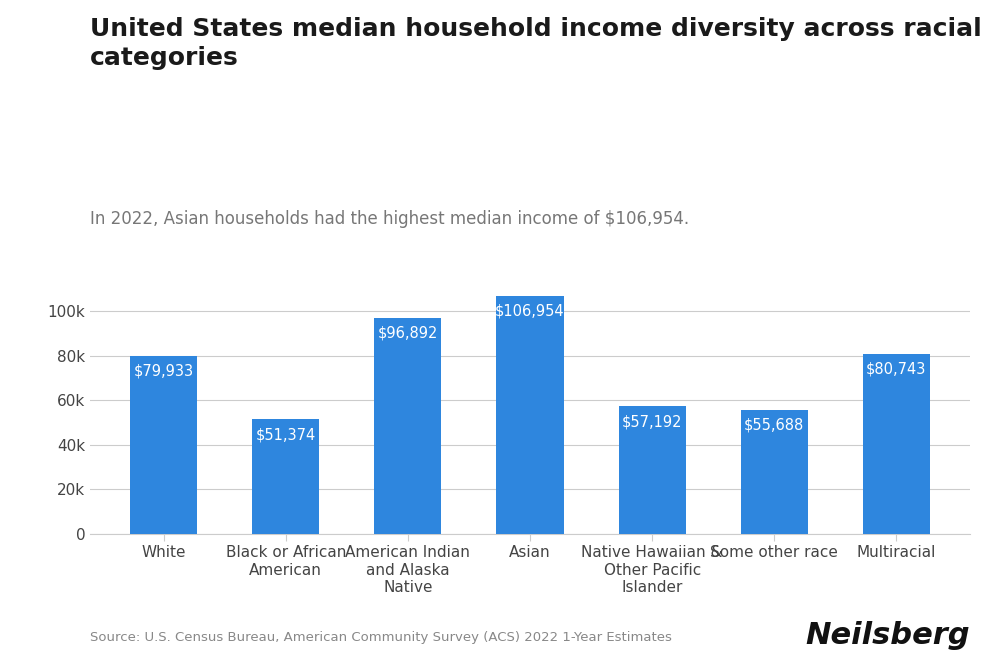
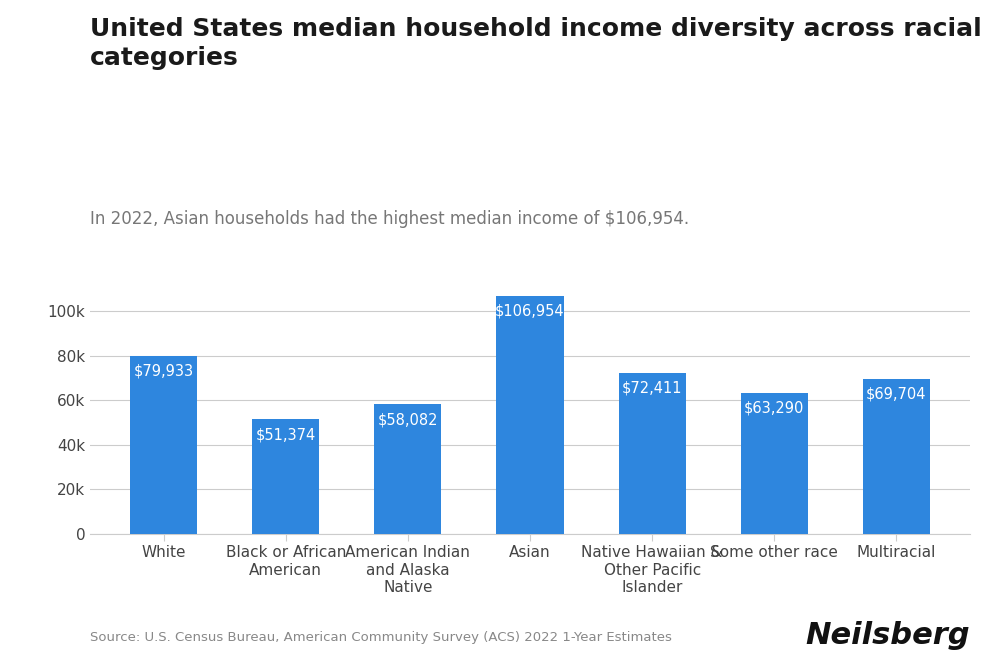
American Indian and Alaska Native: $96,892 -> $58,082
Native Hawaiian & Other Pacific Islander: $57,192 -> $72,411
Some other race: $55,688 -> $63,290
Multiracial: $80,743 -> $69,704
